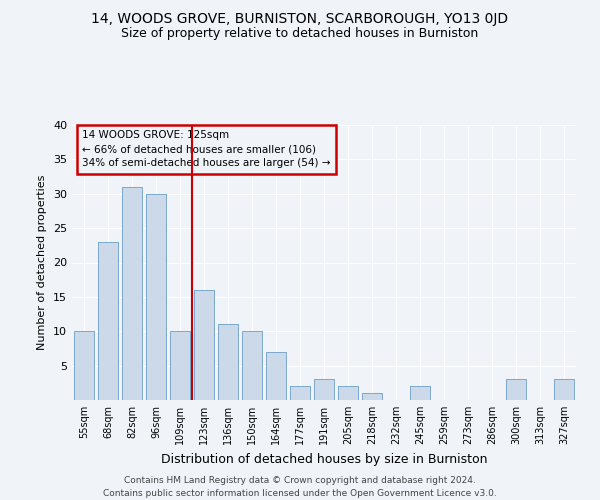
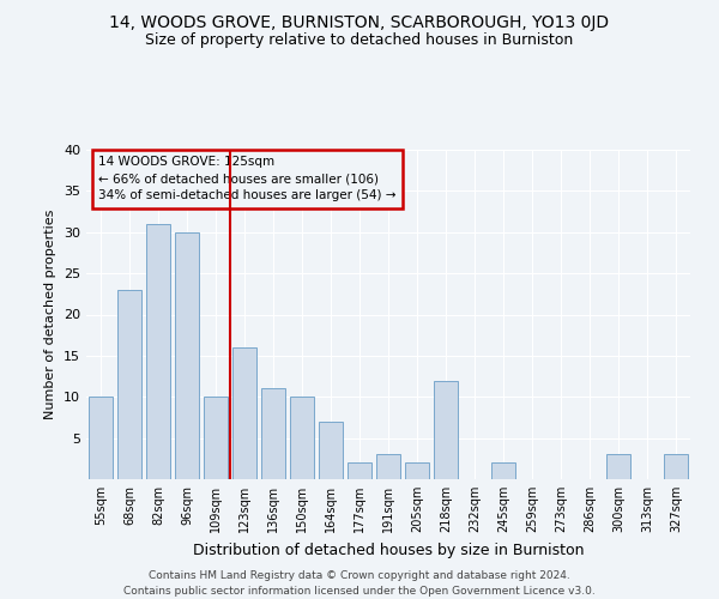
218sqm: 1 -> 12
